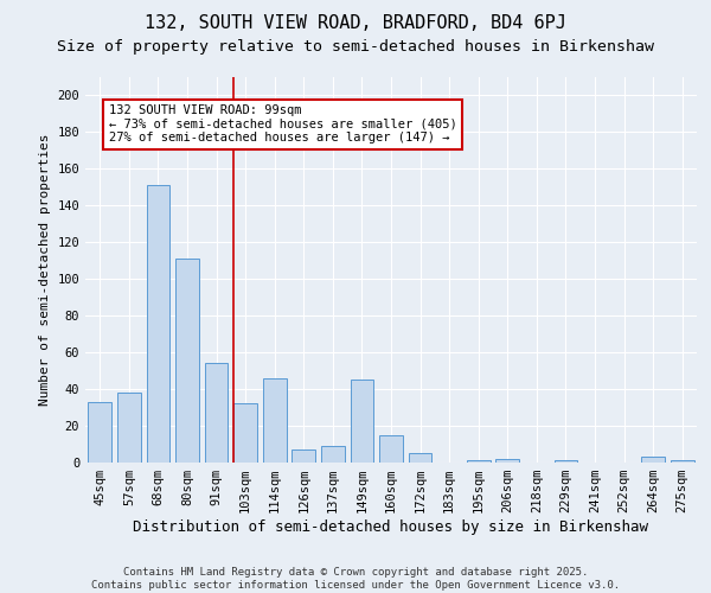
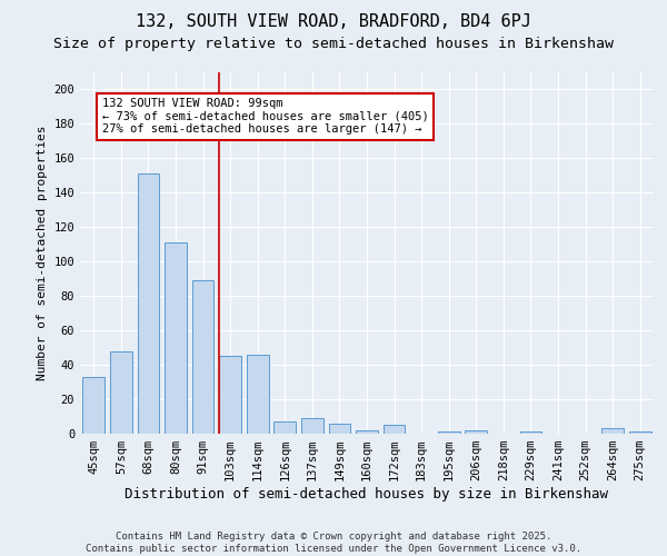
57sqm: 38 -> 48
91sqm: 54 -> 89
103sqm: 32 -> 45
149sqm: 45 -> 6
160sqm: 15 -> 2
